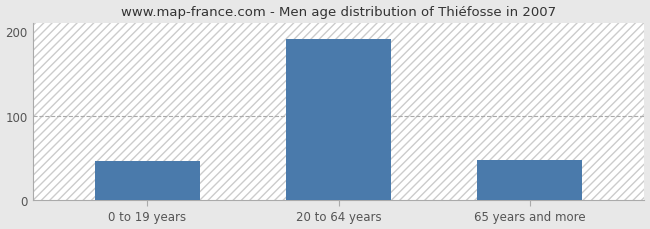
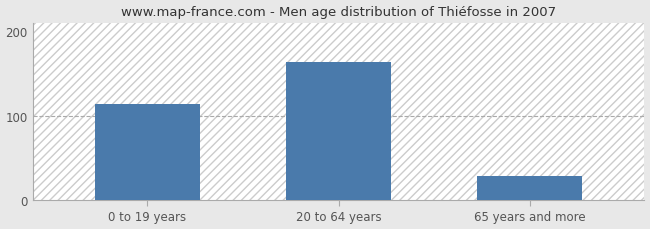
0 to 19 years: 46 -> 114
20 to 64 years: 191 -> 164
65 years and more: 48 -> 28
